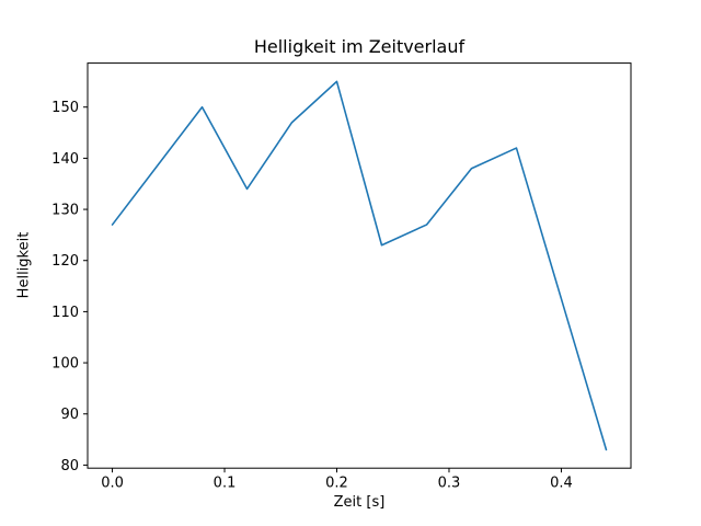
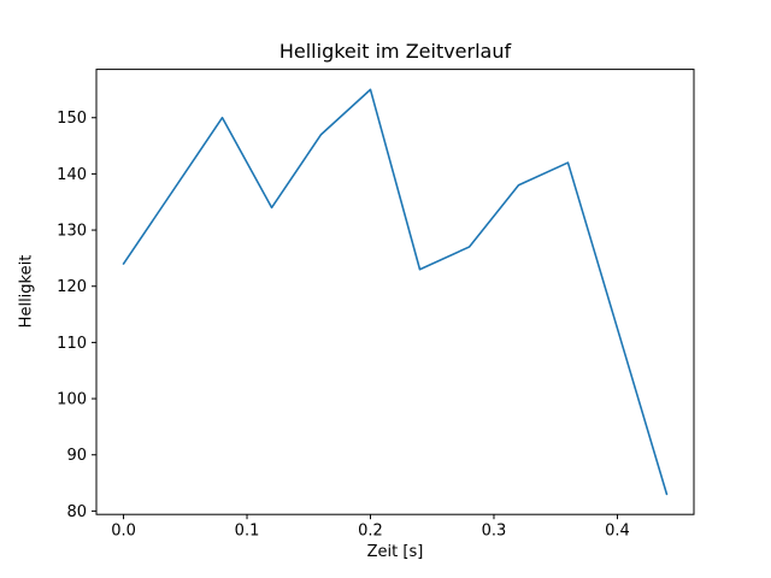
0.0: 127 -> 124
